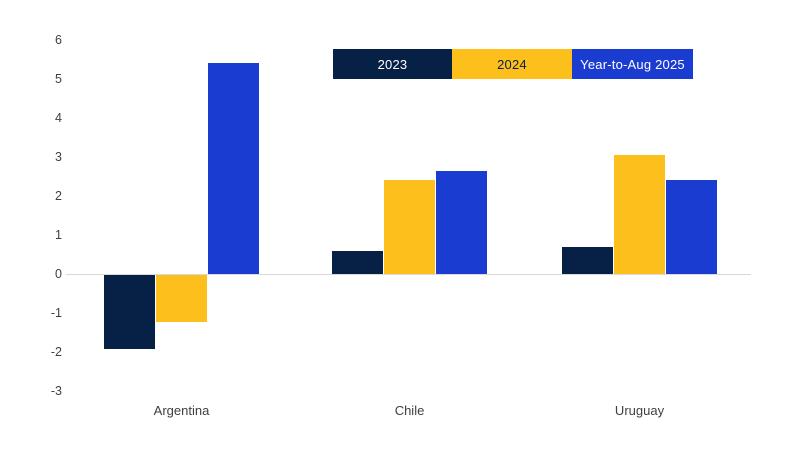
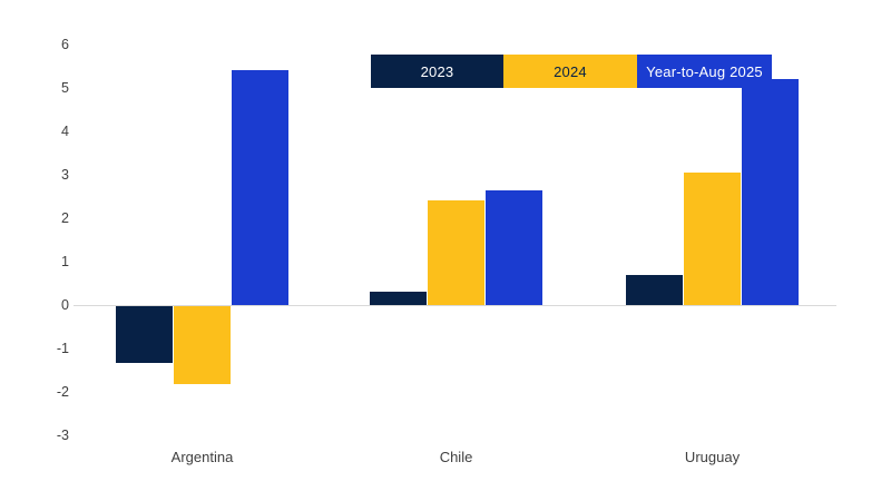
2023/Argentina: -1.9 -> -1.3
2024/Argentina: -1.2 -> -1.8
2023/Chile: 0.6 -> 0.3
Year-to-Aug 2025/Uruguay: 2.4 -> 5.2
